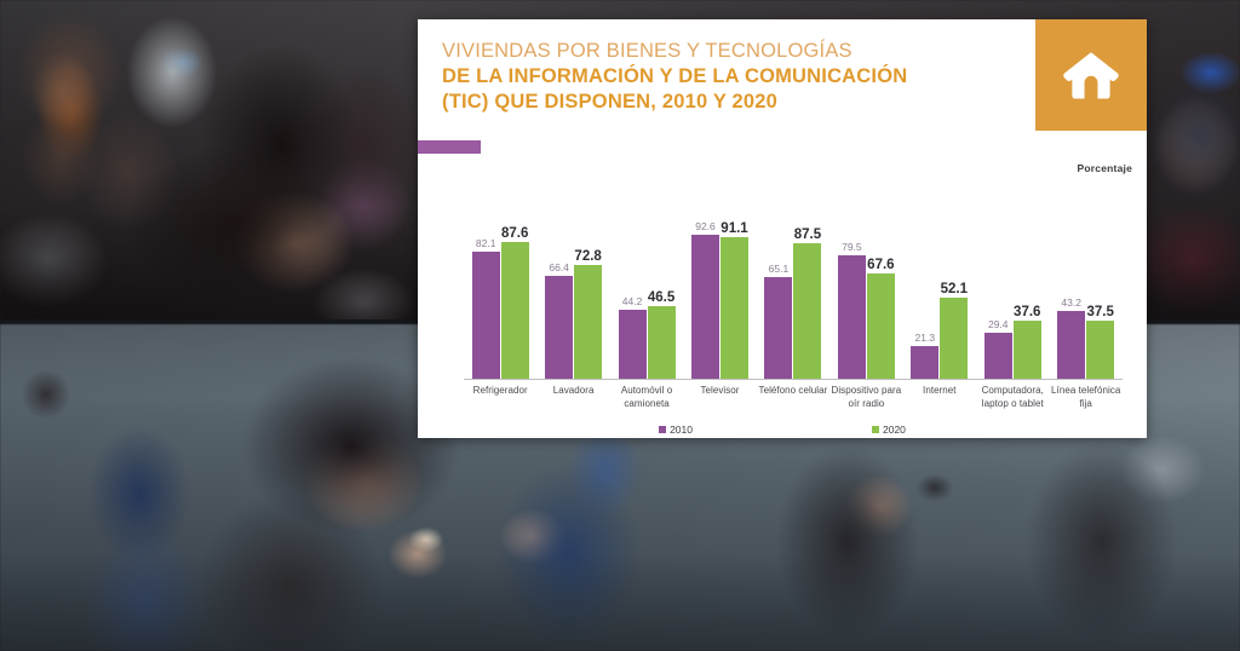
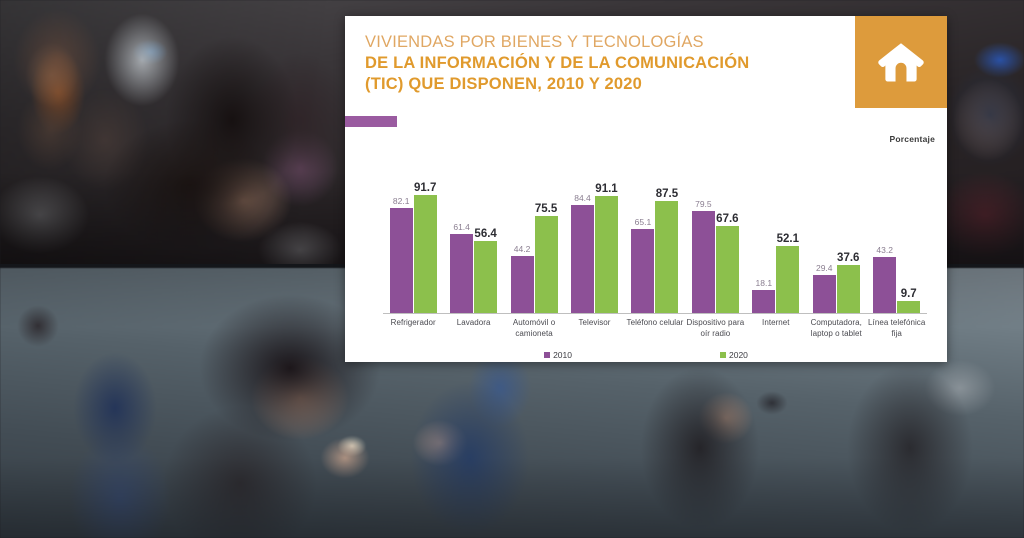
2020/Refrigerador: 87.6 -> 91.7
2010/Lavadora: 66.4 -> 61.4
2020/Lavadora: 72.8 -> 56.4
2020/Automóvil o camioneta: 46.5 -> 75.5
2010/Televisor: 92.6 -> 84.4
2010/Internet: 21.3 -> 18.1
2020/Línea telefónica fija: 37.5 -> 9.7
